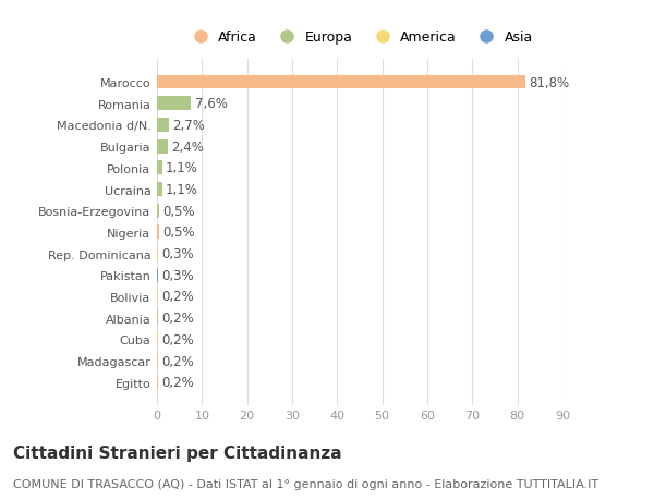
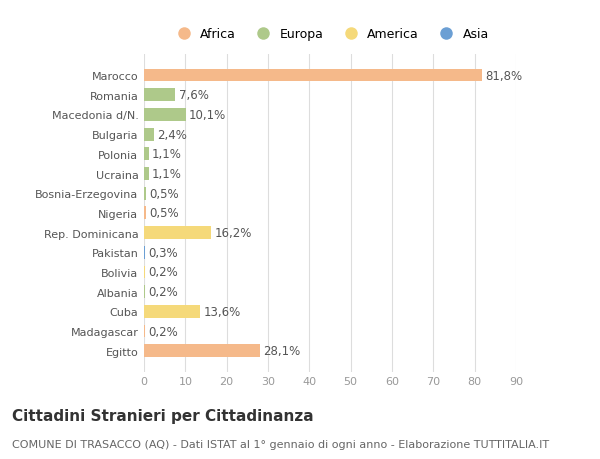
Macedonia d/N.: 2,7% -> 10,1%
Rep. Dominicana: 0,3% -> 16,2%
Cuba: 0,2% -> 13,6%
Egitto: 0,2% -> 28,1%
